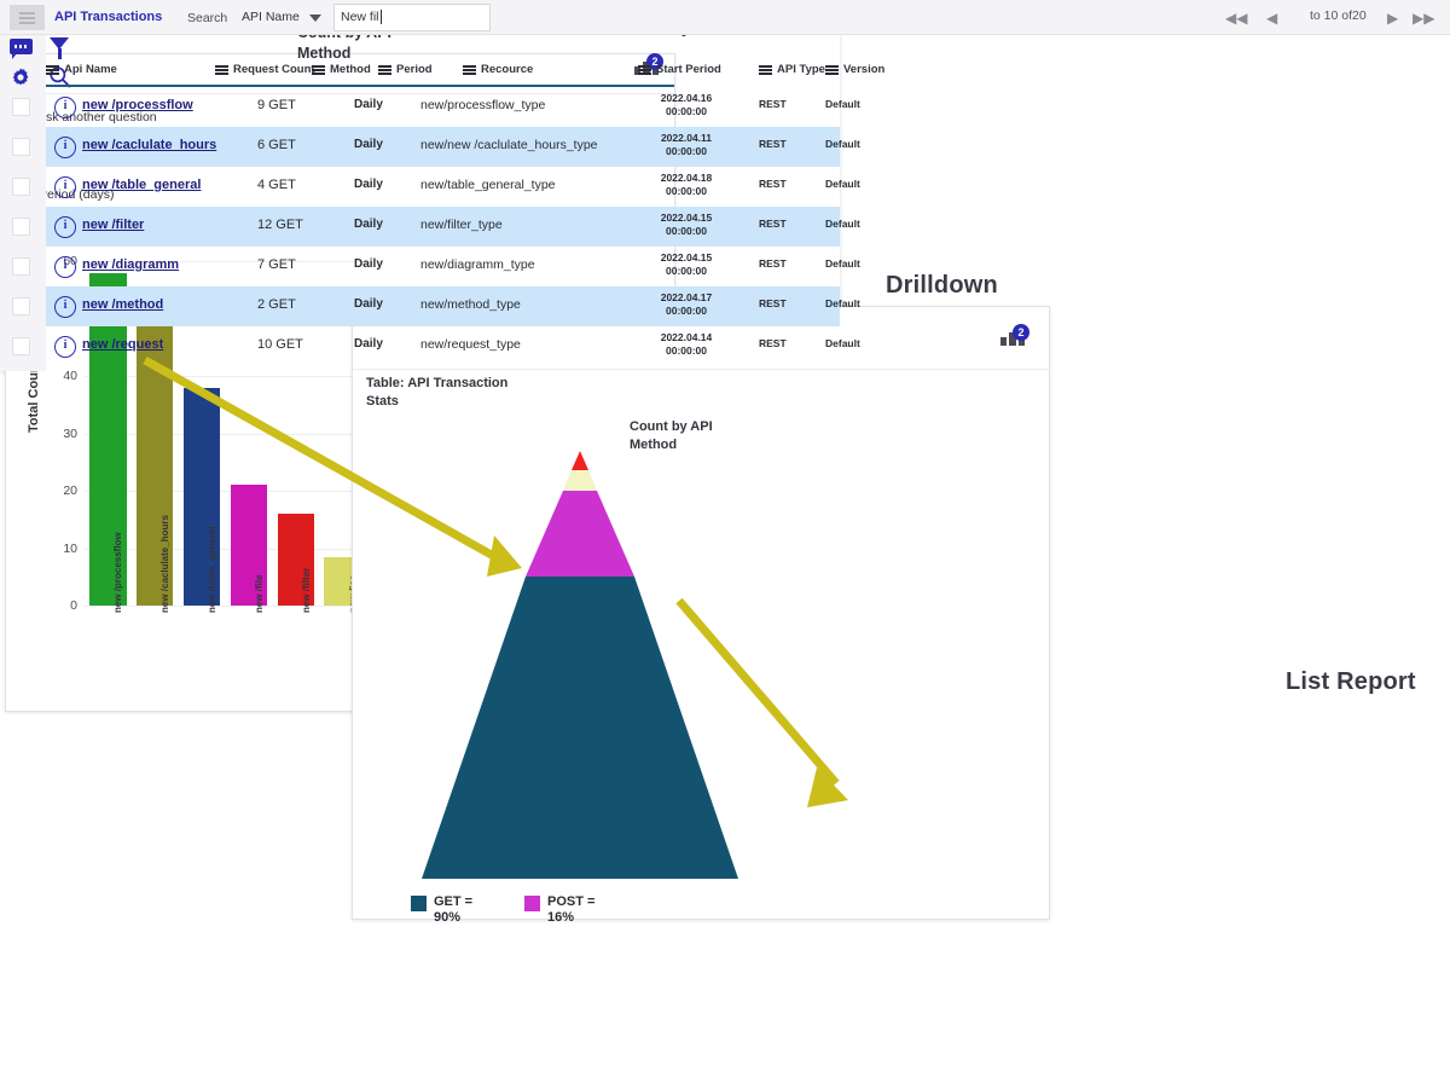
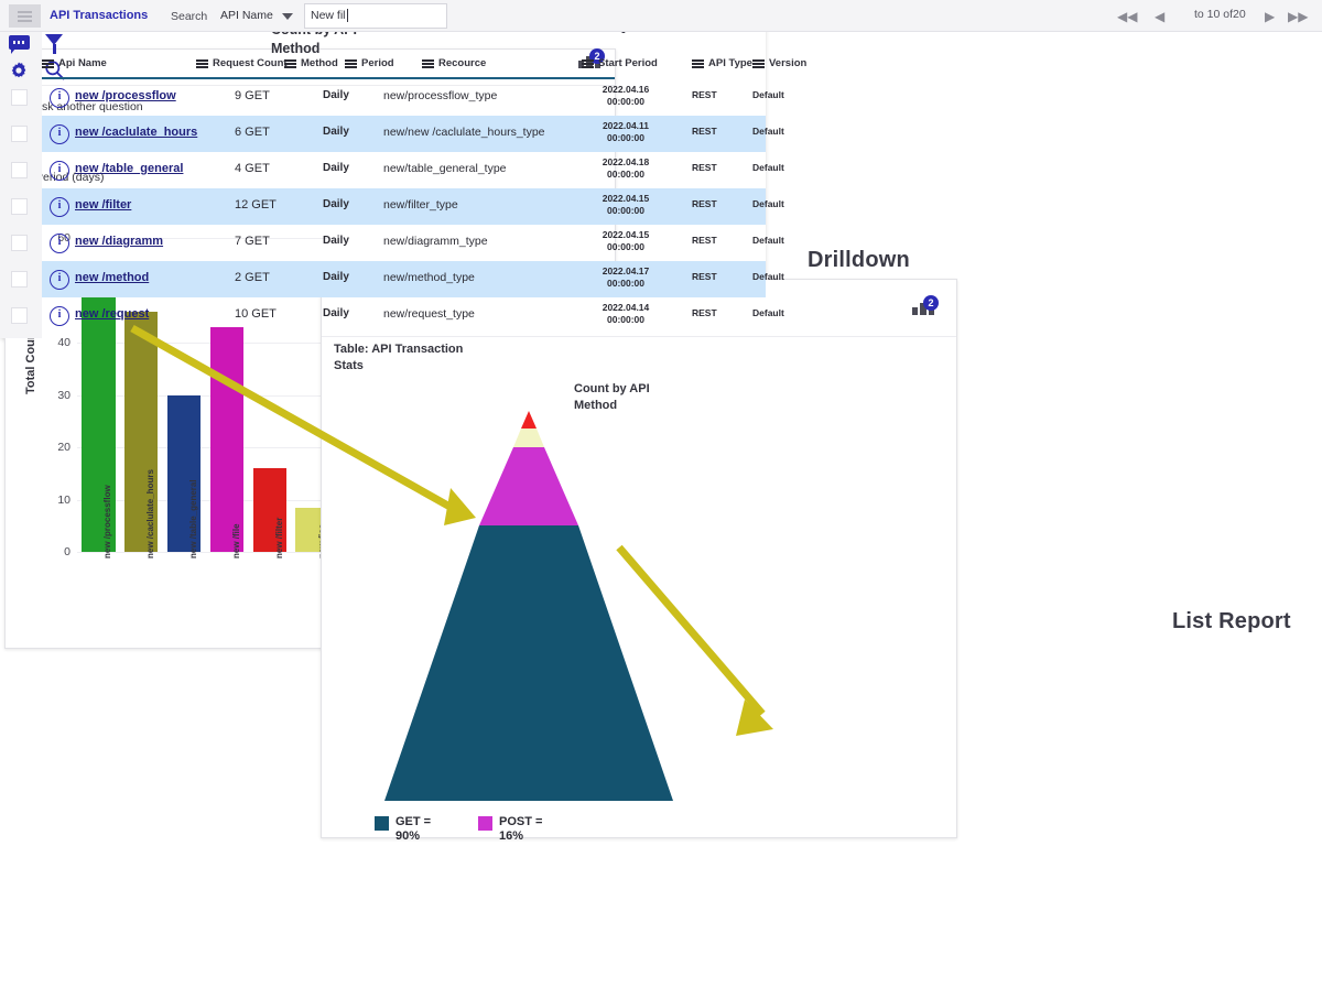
new /processflow: 58 -> 54
new /caclulate_hours: 54 -> 46
new /table_general: 38 -> 30
new /file: 21 -> 43
